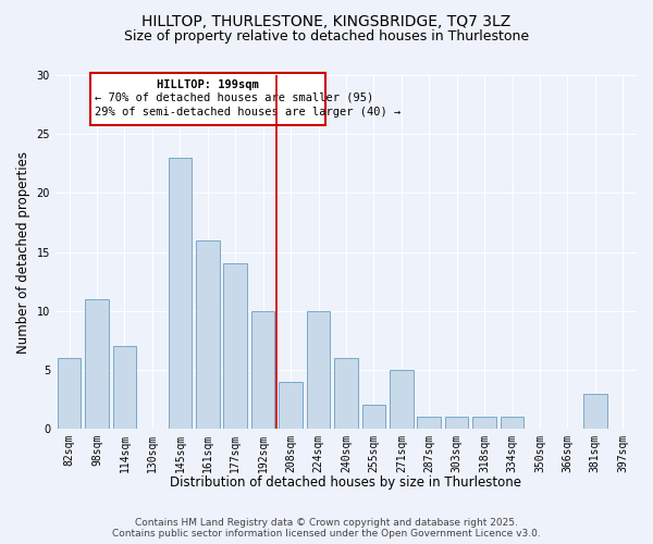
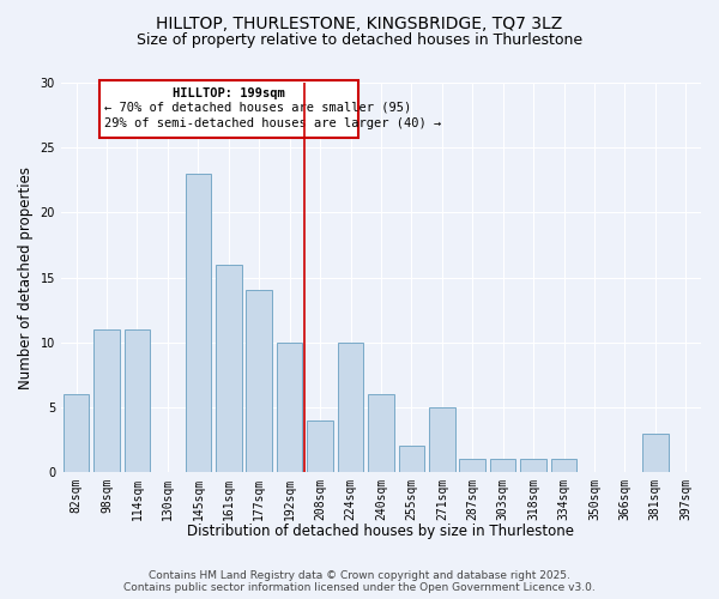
114sqm: 7 -> 11
